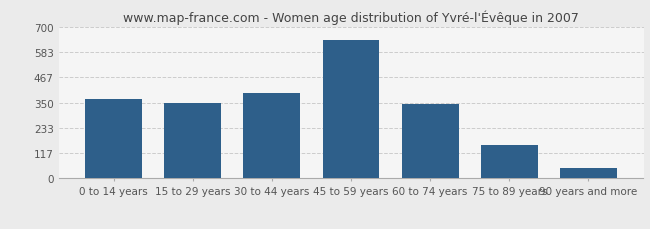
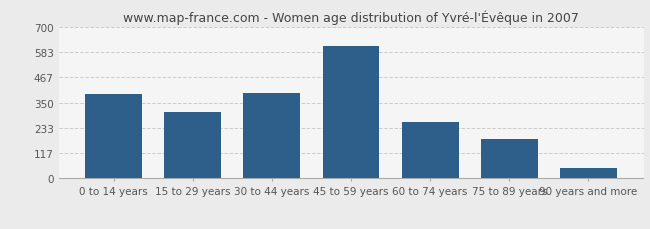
0 to 14 years: 365 -> 390
15 to 29 years: 350 -> 305
45 to 59 years: 640 -> 610
60 to 74 years: 345 -> 258
75 to 89 years: 155 -> 182
